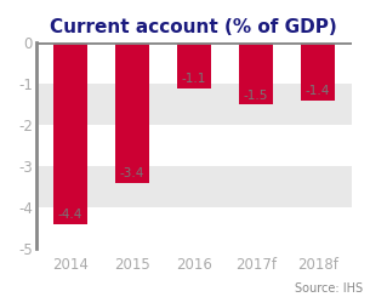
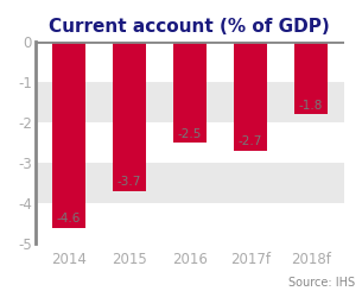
2014: -4.4 -> -4.6
2015: -3.4 -> -3.7
2016: -1.1 -> -2.5
2017f: -1.5 -> -2.7
2018f: -1.4 -> -1.8
